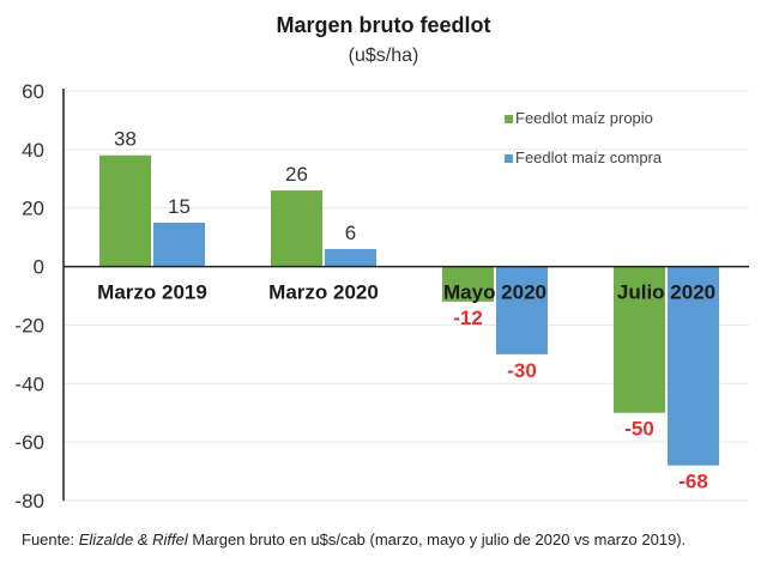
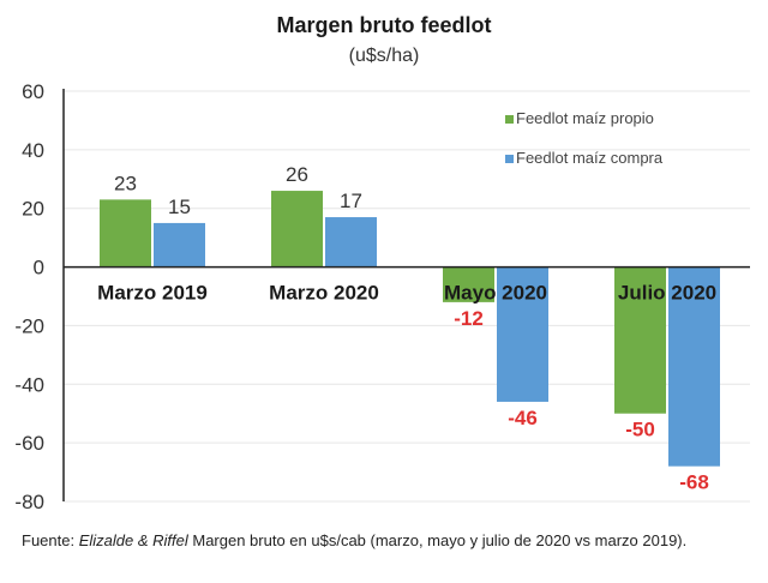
Feedlot maíz propio/Marzo 2019: 38 -> 23
Feedlot maíz compra/Marzo 2020: 6 -> 17
Feedlot maíz compra/Mayo 2020: -30 -> -46
